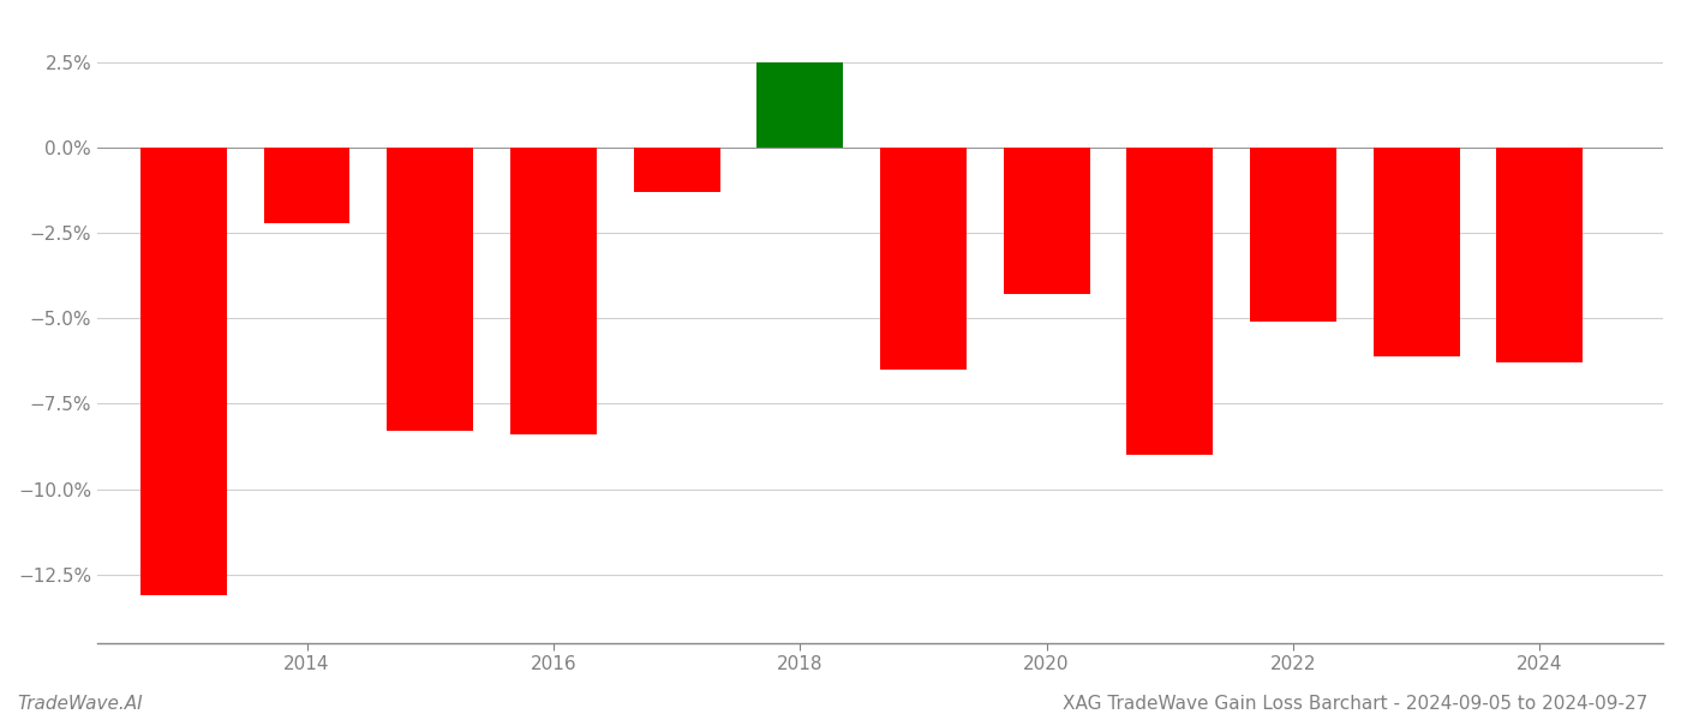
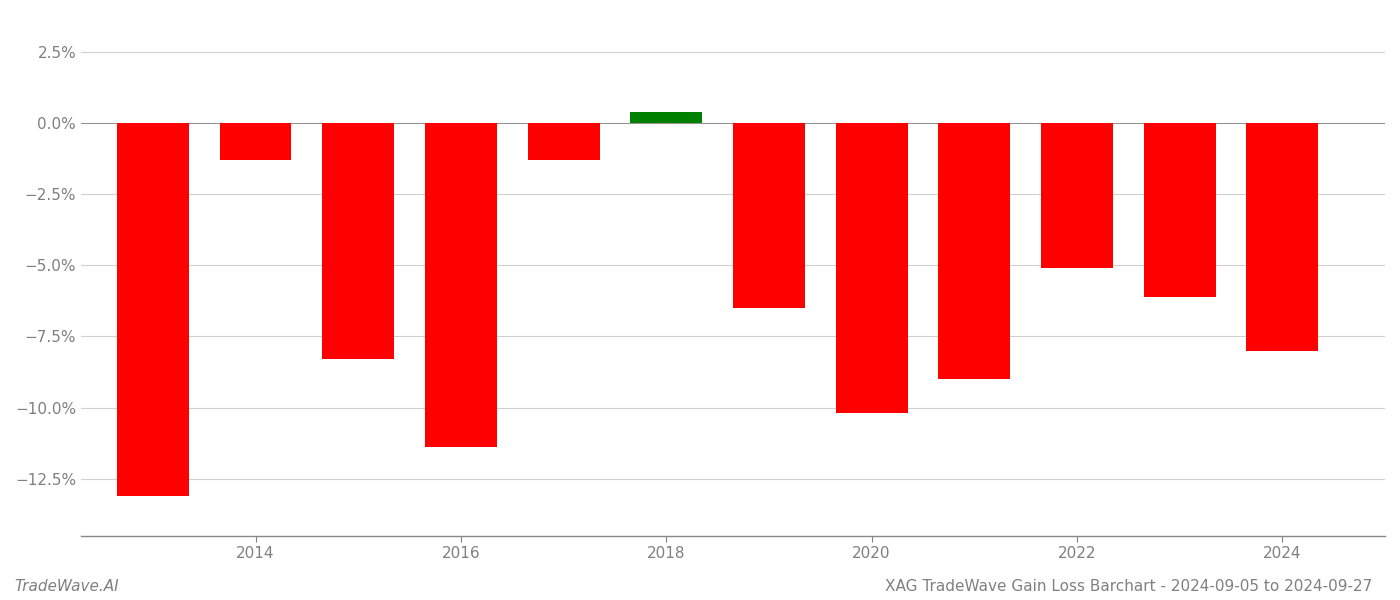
2014: -2.2% -> -1.3%
2016: -8.4% -> -11.4%
2018: 2.5% -> 0.4%
2020: -4.3% -> -10.2%
2024: -6.3% -> -8.0%
